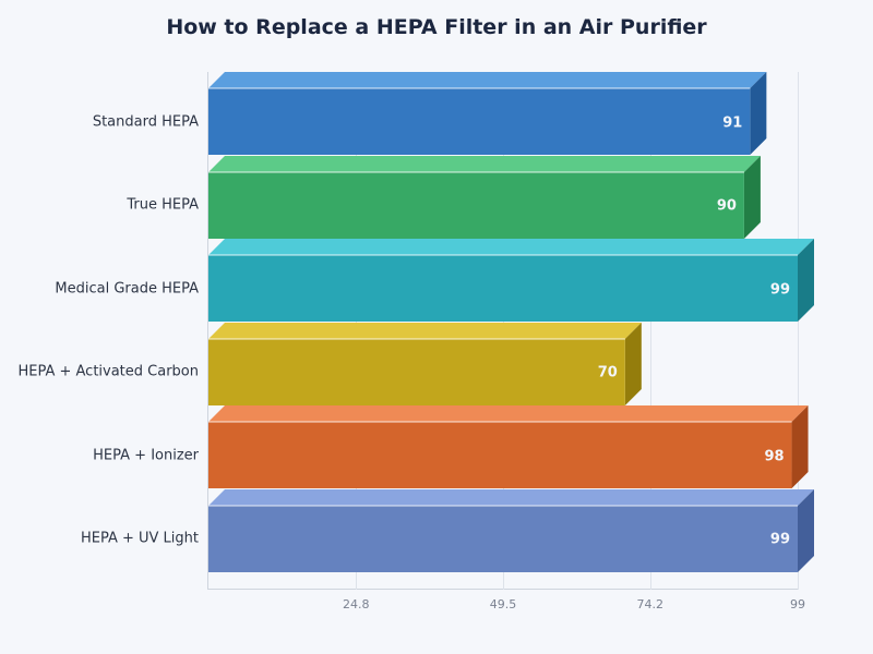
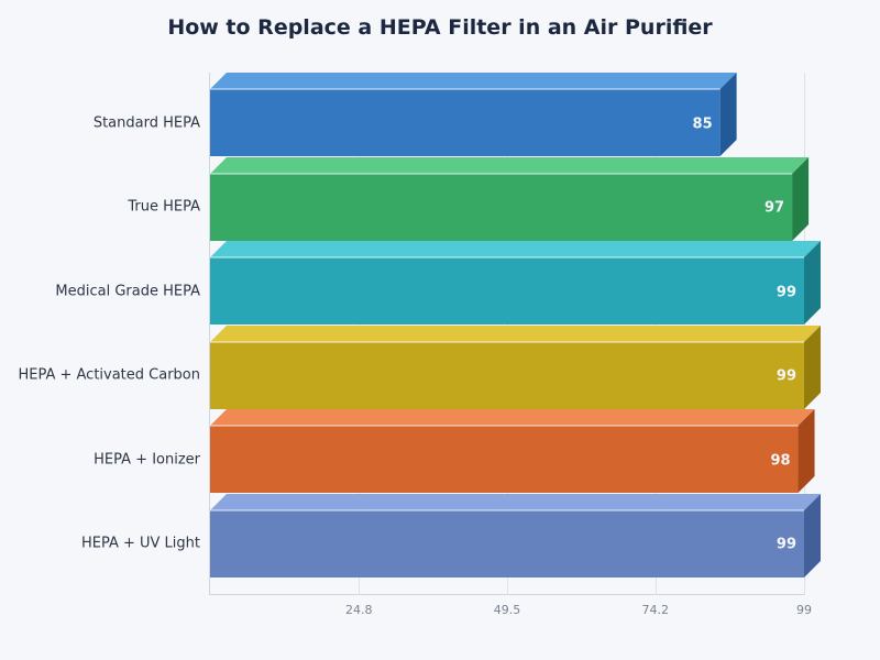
Standard HEPA: 91 -> 85
True HEPA: 90 -> 97
HEPA + Activated Carbon: 70 -> 99
